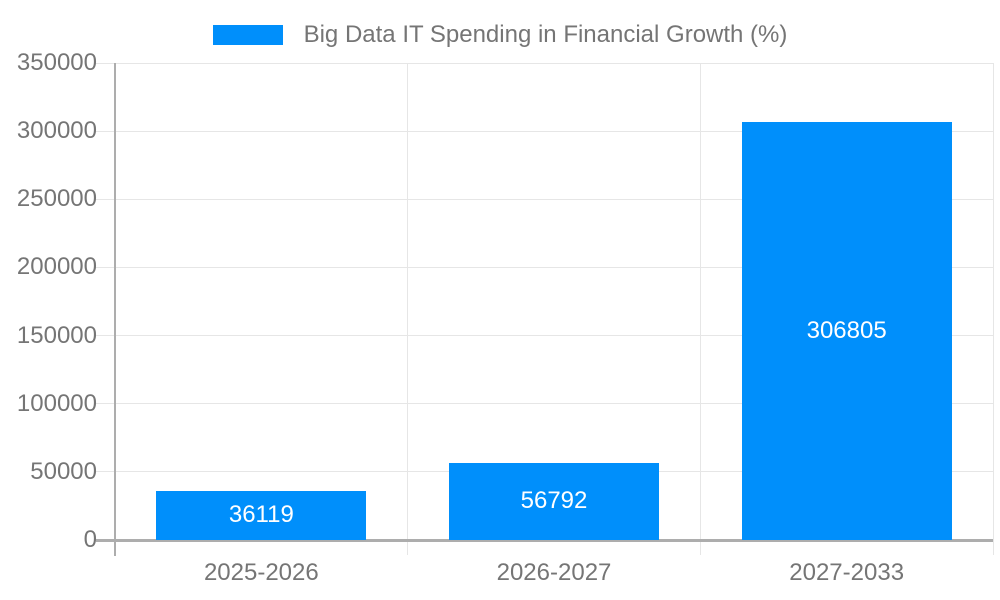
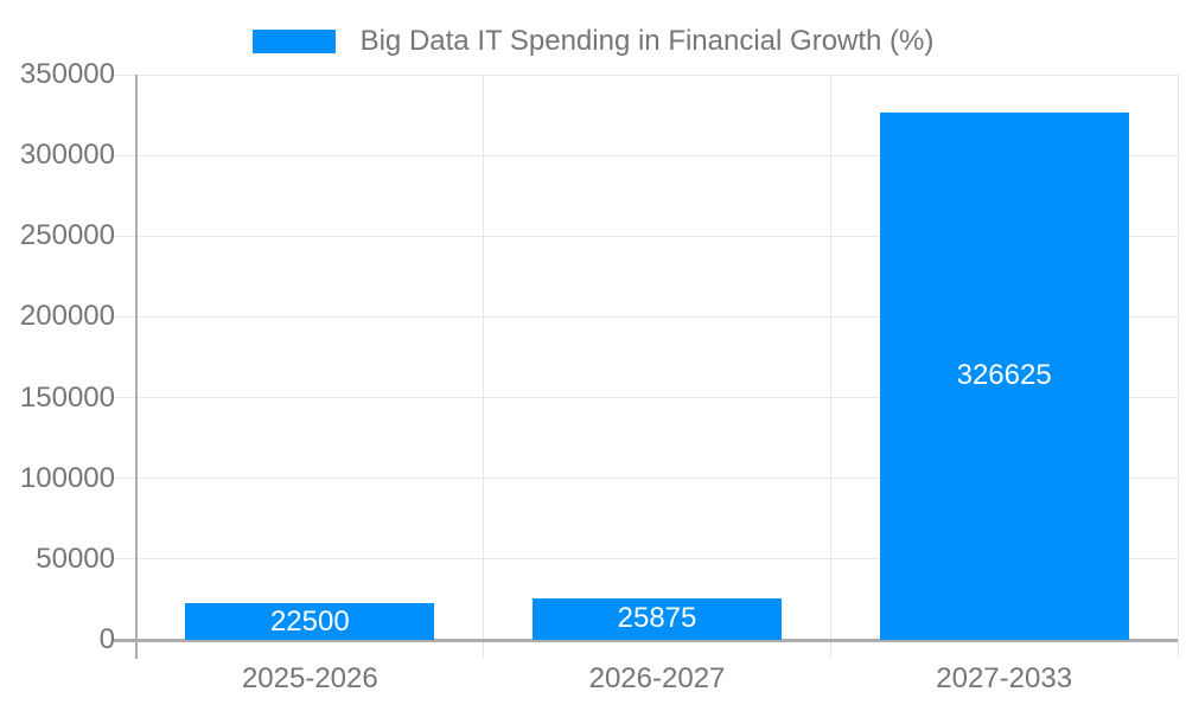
2025-2026: 36119 -> 22500
2026-2027: 56792 -> 25875
2027-2033: 306805 -> 326625
